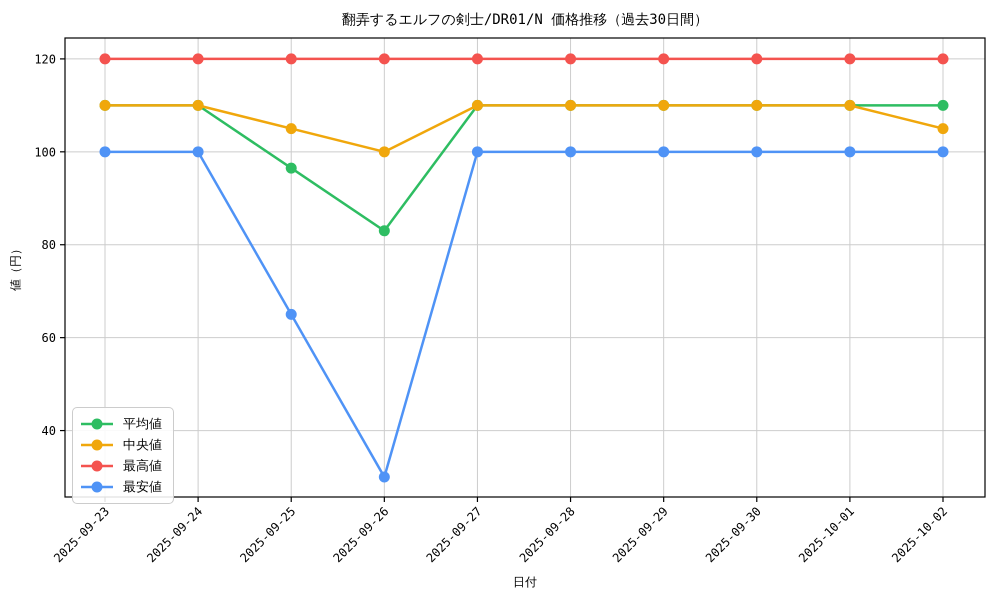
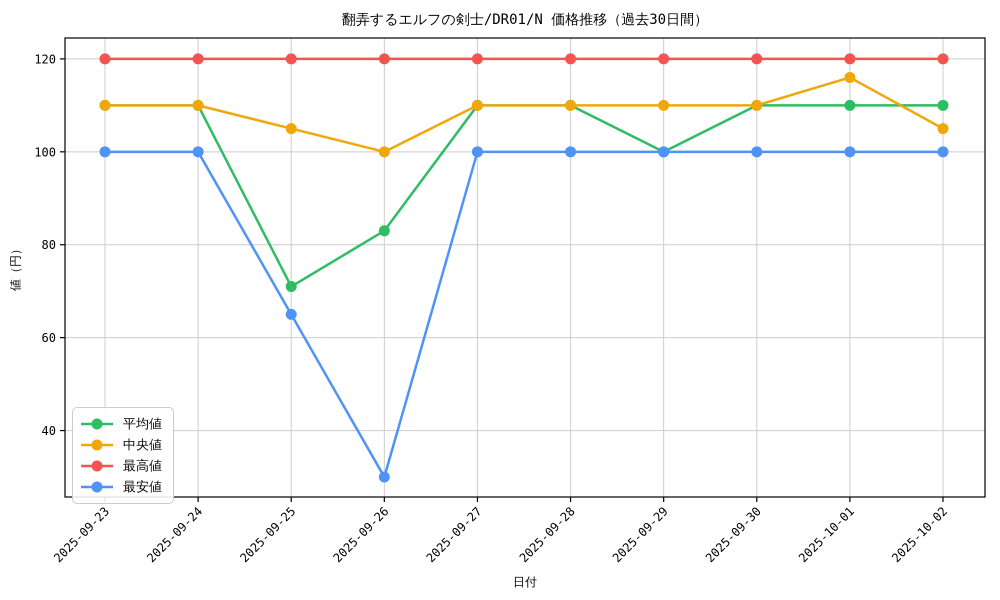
平均値/2025-09-25: 96 -> 71
平均値/2025-09-29: 110 -> 100
中央値/2025-10-01: 110 -> 116
